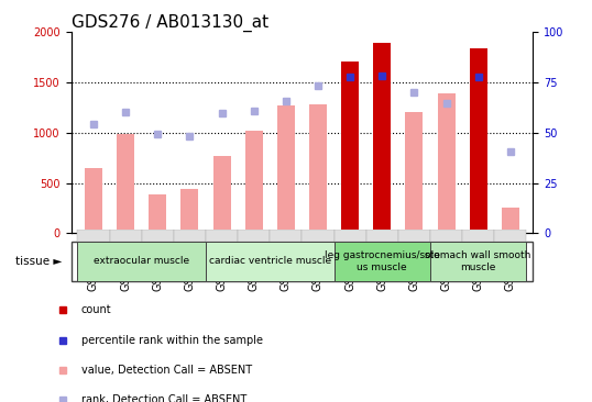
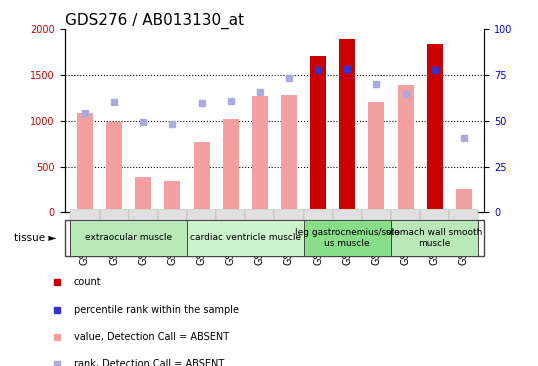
GSM3386: 650 -> 1080
GSM3449: 440 -> 340
